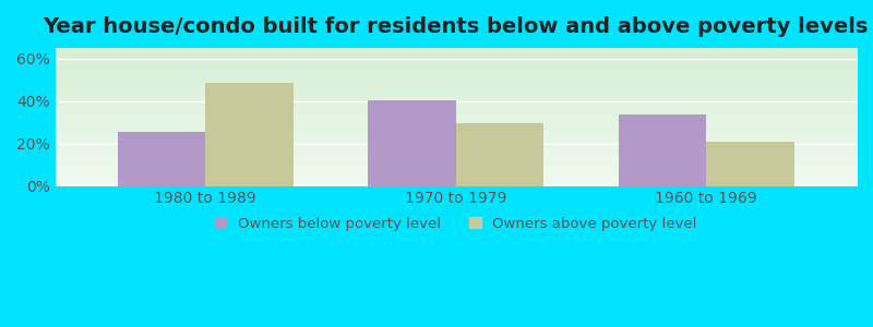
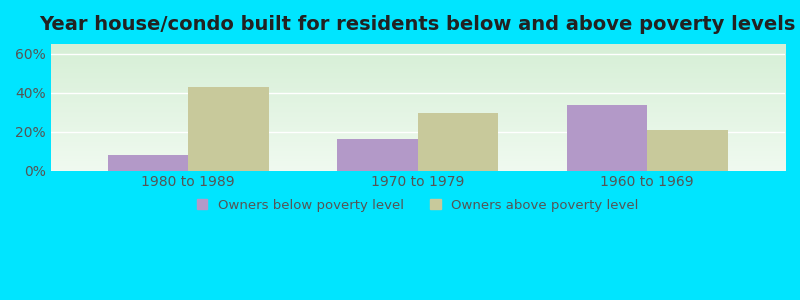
Owners below poverty level/1980 to 1989: 26% -> 8%
Owners above poverty level/1980 to 1989: 48% -> 43%
Owners below poverty level/1970 to 1979: 40% -> 16%
